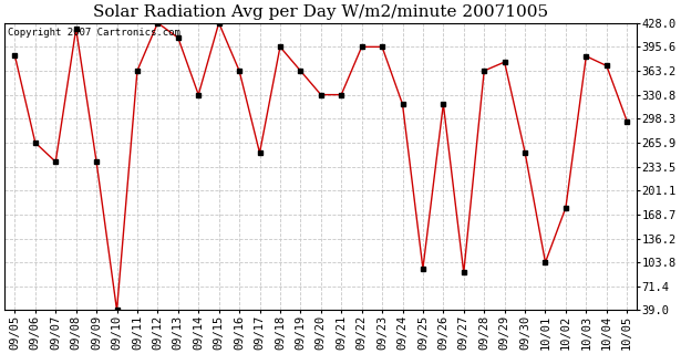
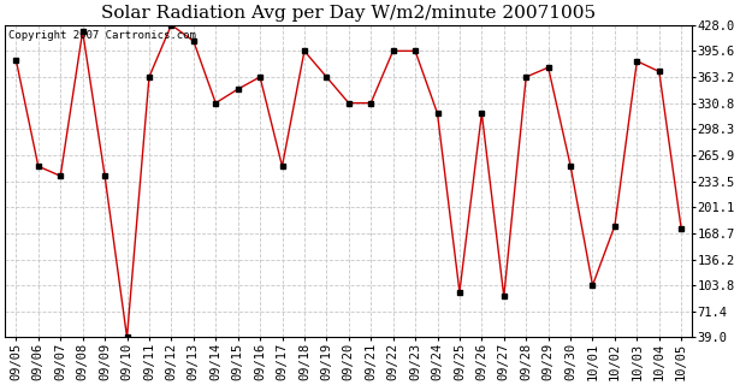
09/06: 266 -> 252
09/15: 428 -> 348
10/05: 295 -> 174
